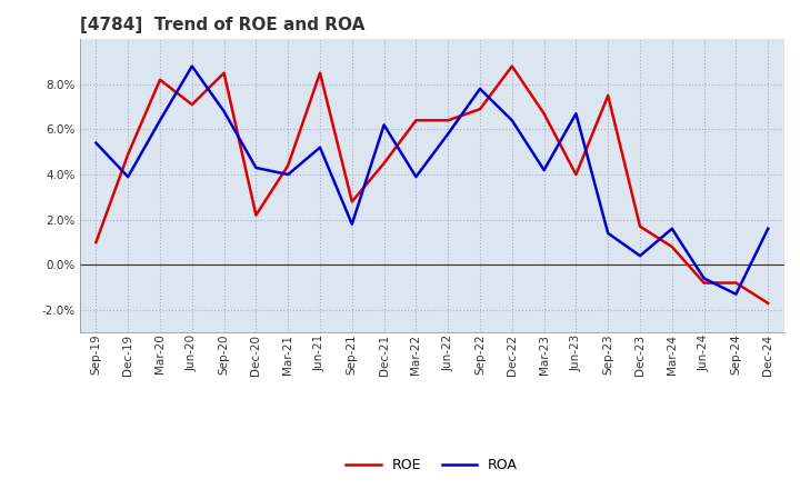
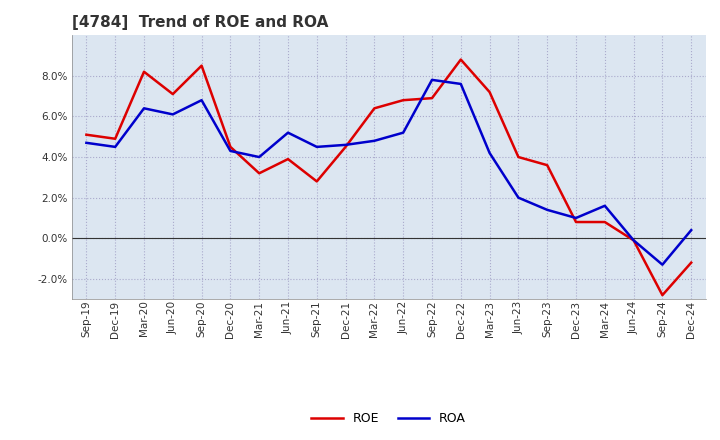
ROE/Sep-19: 1.0% -> 5.1%
ROA/Sep-19: 5.4% -> 4.7%
ROA/Dec-19: 3.9% -> 4.5%
ROA/Jun-20: 8.8% -> 6.1%
ROE/Dec-20: 2.2% -> 4.5%
ROE/Mar-21: 4.4% -> 3.2%
ROE/Jun-21: 8.5% -> 3.9%
ROA/Sep-21: 1.8% -> 4.5%
ROA/Dec-21: 6.2% -> 4.6%
ROA/Mar-22: 3.9% -> 4.8%
ROE/Jun-22: 6.4% -> 6.8%
ROA/Jun-22: 5.8% -> 5.2%
ROA/Dec-22: 6.4% -> 7.6%
ROE/Mar-23: 6.7% -> 7.2%
ROA/Jun-23: 6.7% -> 2.0%
ROE/Sep-23: 7.5% -> 3.6%
ROE/Dec-23: 1.7% -> 0.8%
ROA/Dec-23: 0.4% -> 1.0%
ROE/Jun-24: -0.8% -> -0.1%
ROA/Jun-24: -0.6% -> -0.1%
ROE/Sep-24: -0.8% -> -2.8%
ROE/Dec-24: -1.7% -> -1.2%
ROA/Dec-24: 1.6% -> 0.4%
